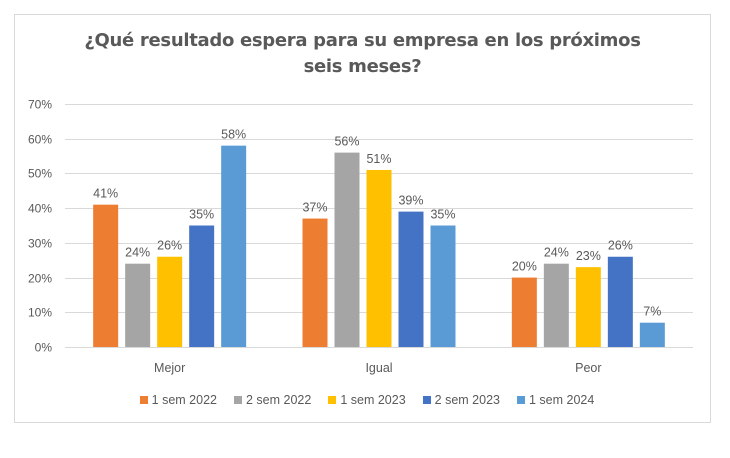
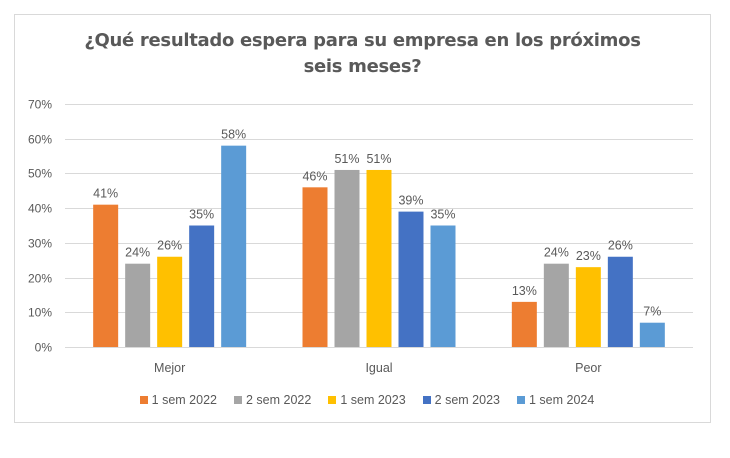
1 sem 2022/Igual: 37% -> 46%
2 sem 2022/Igual: 56% -> 51%
1 sem 2022/Peor: 20% -> 13%
